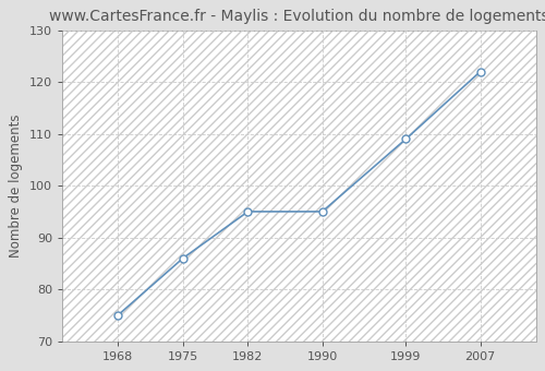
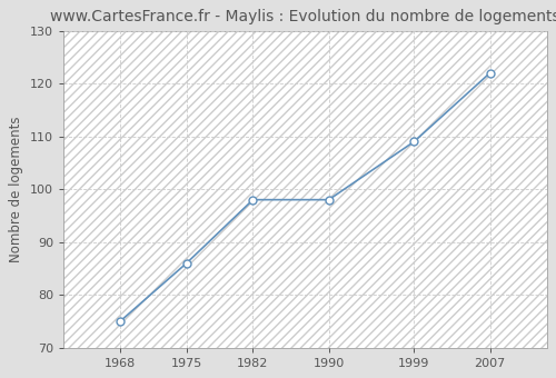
1982: 95 -> 98
1990: 95 -> 98
